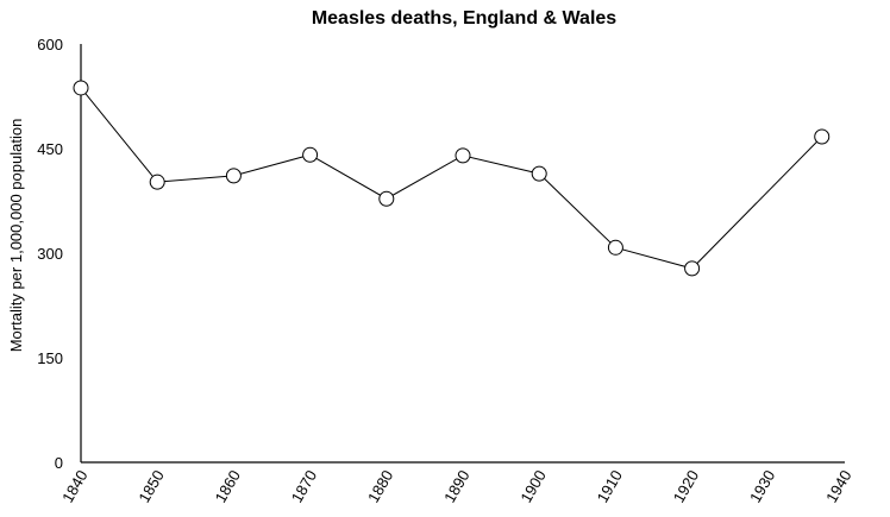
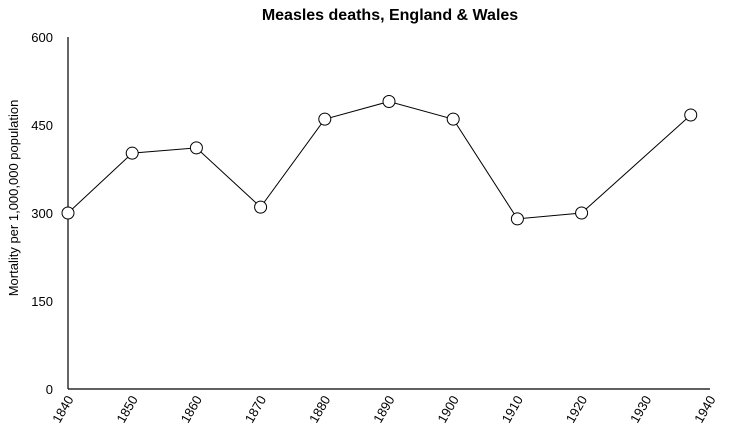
1840: 540 -> 300
1870: 440 -> 310
1880: 380 -> 460
1890: 440 -> 490
1900: 410 -> 460
1910: 310 -> 290
1920: 280 -> 300
